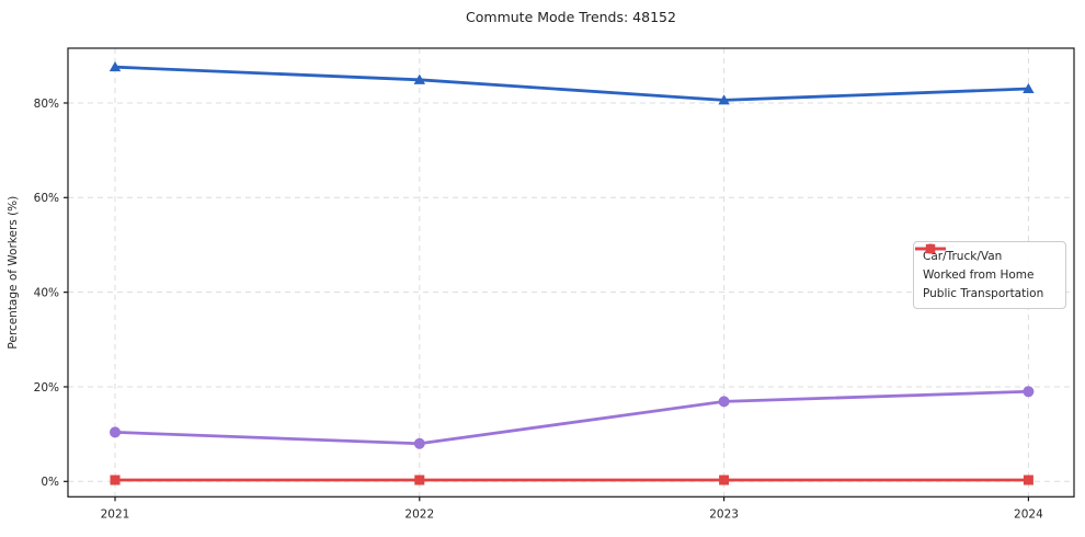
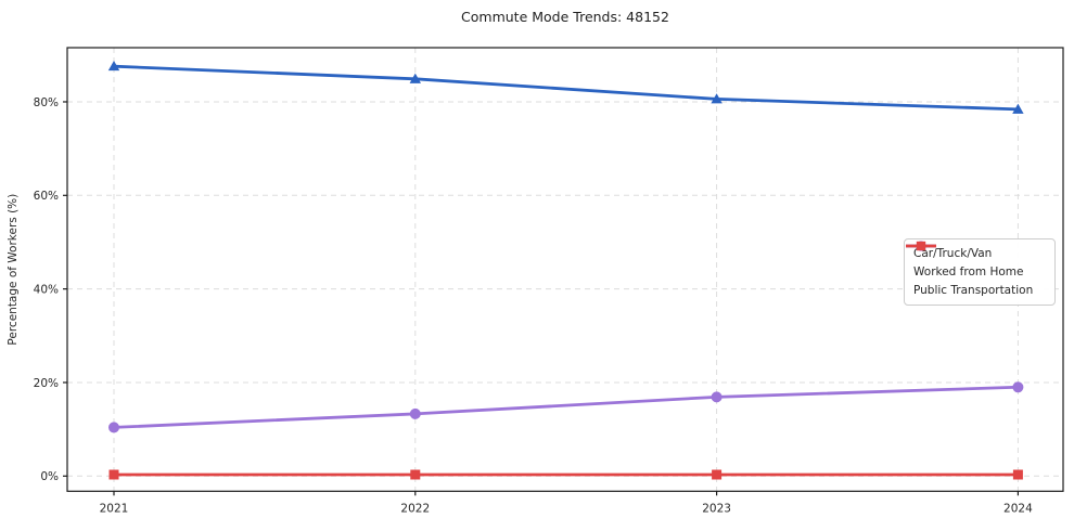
Worked from Home/2022: 8% -> 13%
Car/Truck/Van/2024: 83% -> 78%
